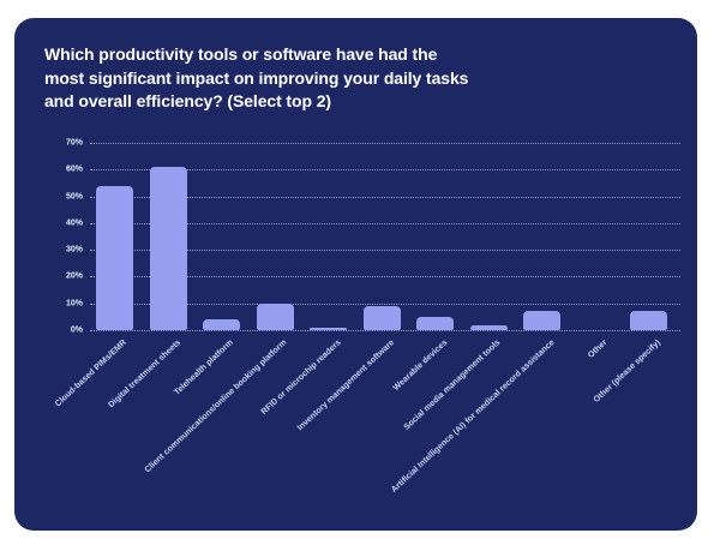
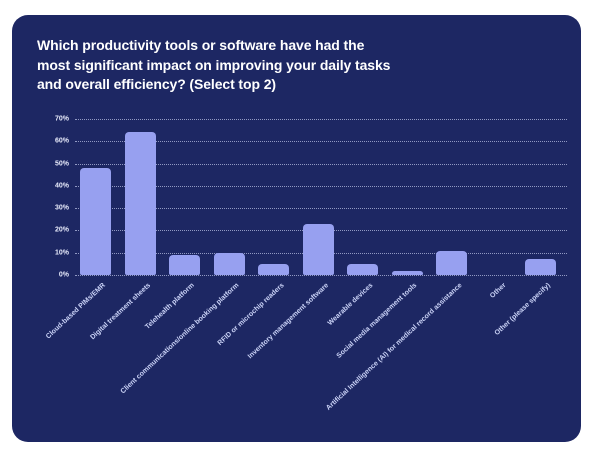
Cloud-based PIMs/EMR: 54% -> 48%
Digital treatment sheets: 61% -> 64%
Telehealth platform: 4% -> 9%
RFID or microchip readers: 1% -> 5%
Inventory management software: 9% -> 23%
Artificial Intelligence (AI) for medical record assistance: 7% -> 11%
